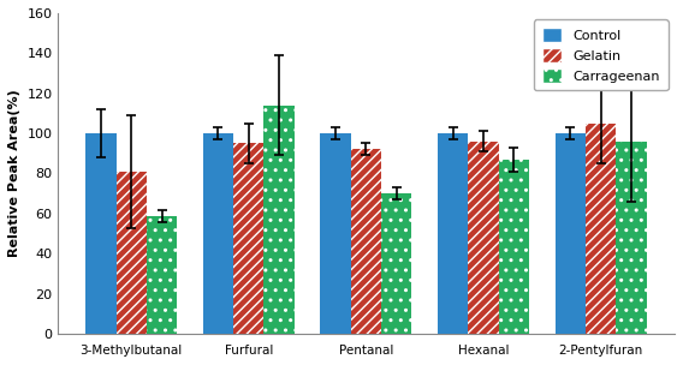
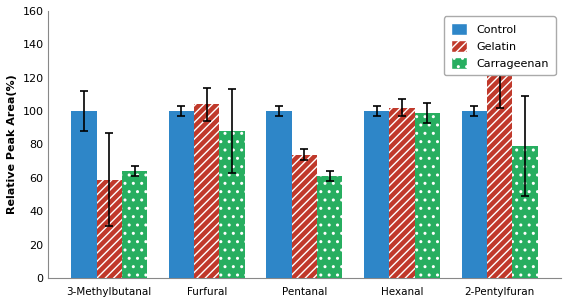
Gelatin/3-Methylbutanal: 81 -> 59
Carrageenan/3-Methylbutanal: 59 -> 64
Gelatin/Furfural: 95 -> 104
Carrageenan/Furfural: 114 -> 88
Gelatin/Pentanal: 92 -> 74
Carrageenan/Pentanal: 70 -> 61
Gelatin/Hexanal: 96 -> 102
Carrageenan/Hexanal: 87 -> 99
Gelatin/2-Pentylfuran: 105 -> 122
Carrageenan/2-Pentylfuran: 96 -> 79
